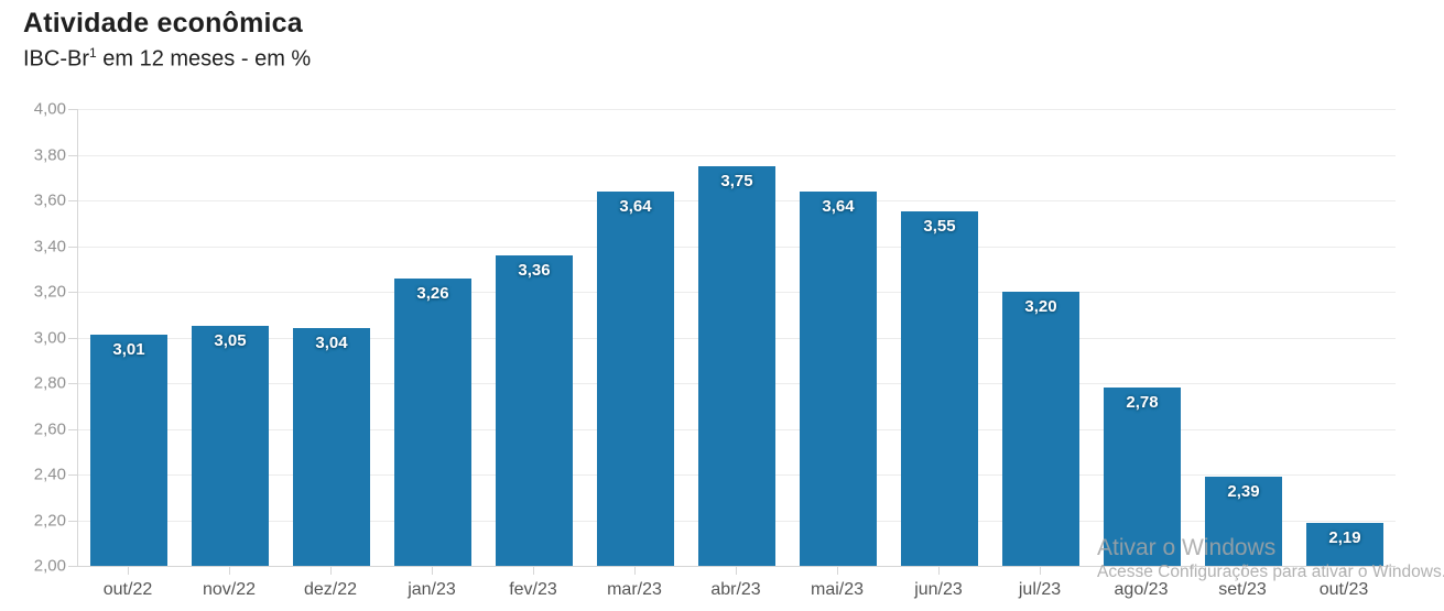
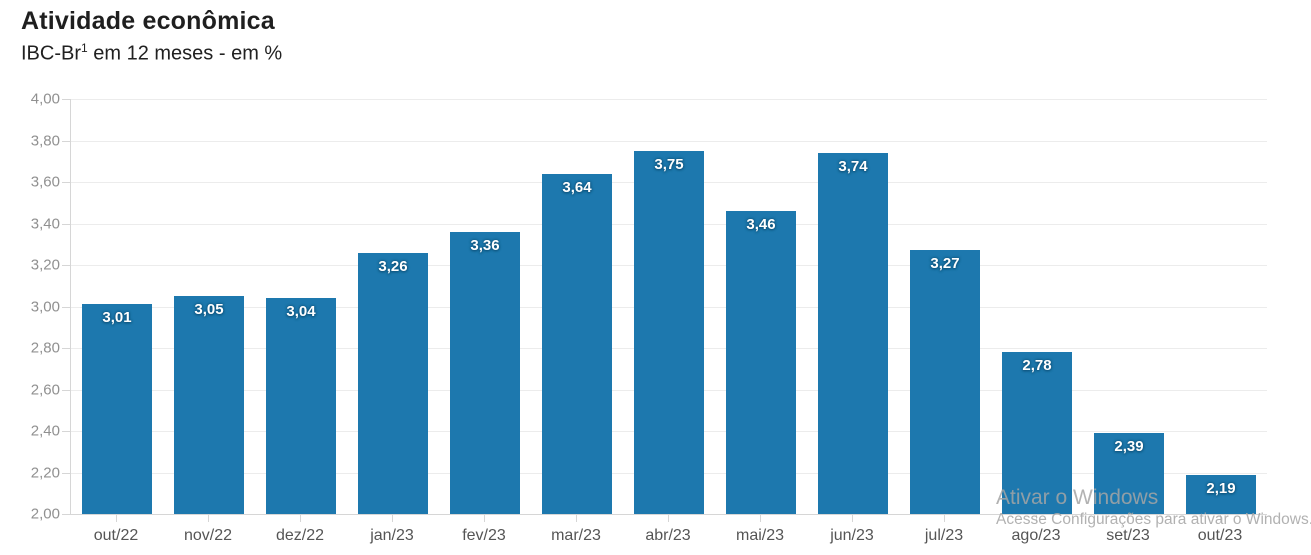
mai/23: 3,64 -> 3,46
jun/23: 3,55 -> 3,74
jul/23: 3,20 -> 3,27
